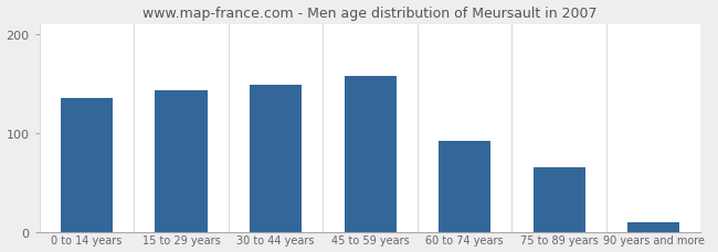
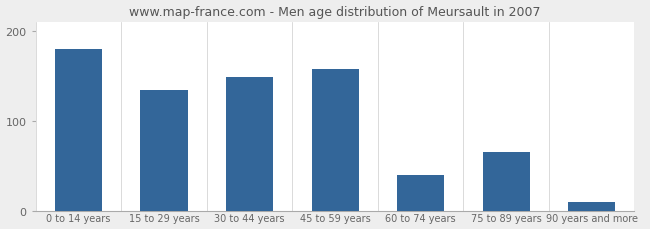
0 to 14 years: 135 -> 180
15 to 29 years: 143 -> 134
60 to 74 years: 92 -> 40
